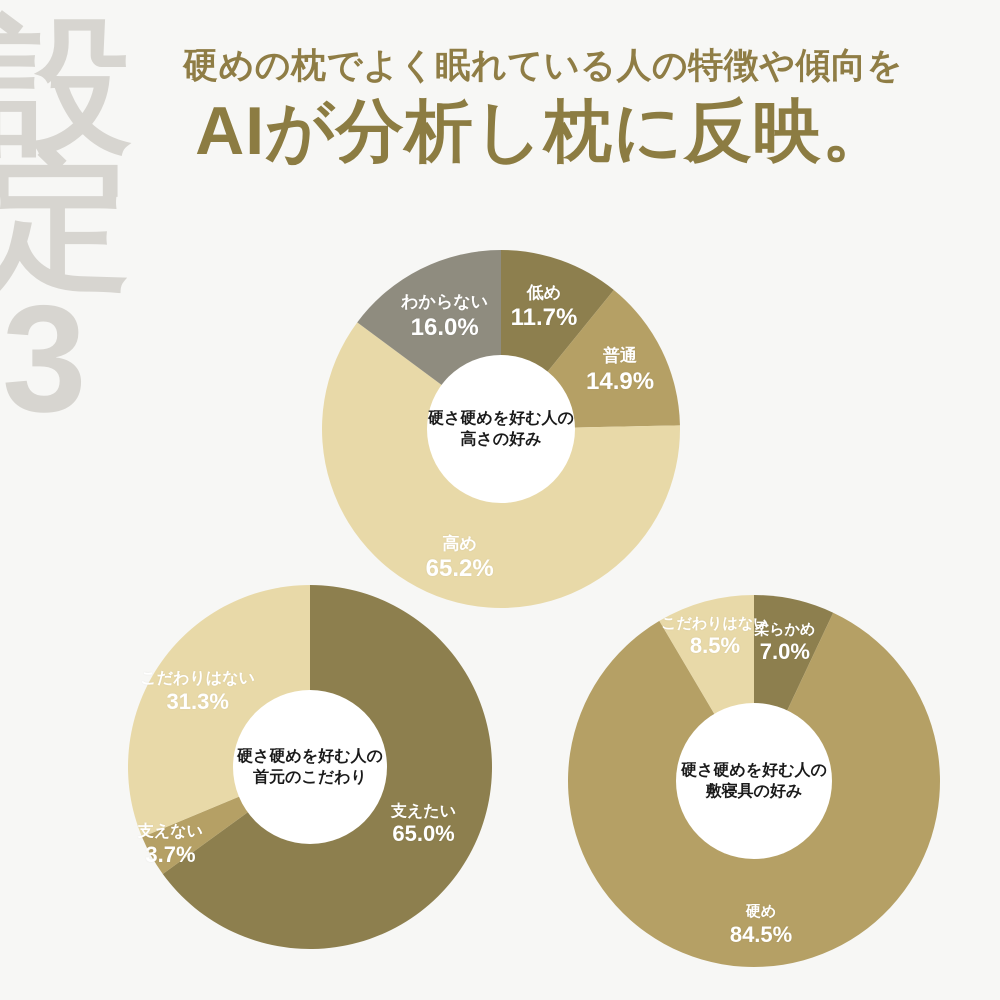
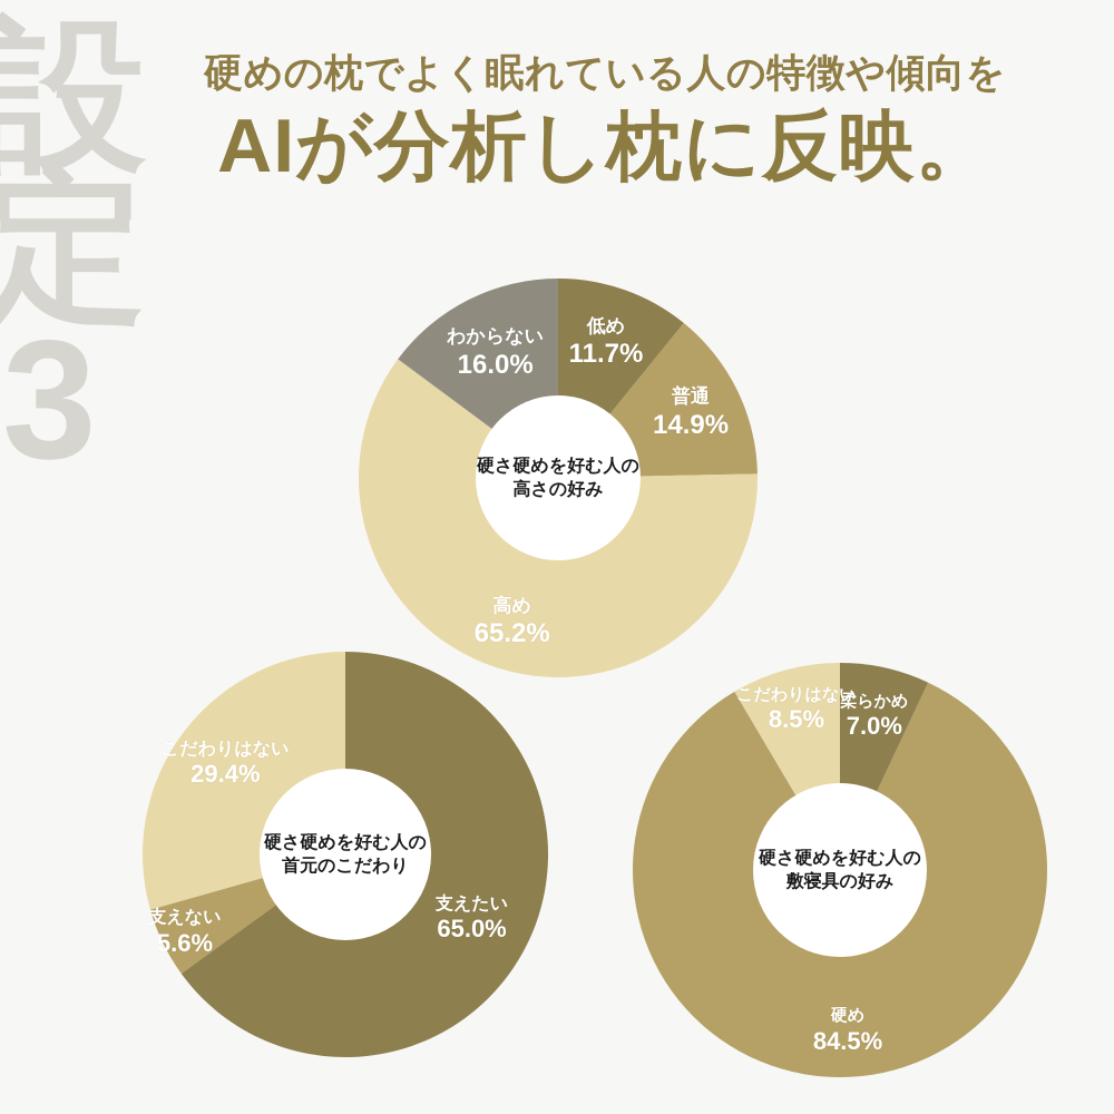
硬さ硬めを好む人の 首元のこだわり/支えない: 3.7% -> 5.6%
硬さ硬めを好む人の 首元のこだわり/こだわりはない: 31.3% -> 29.4%
